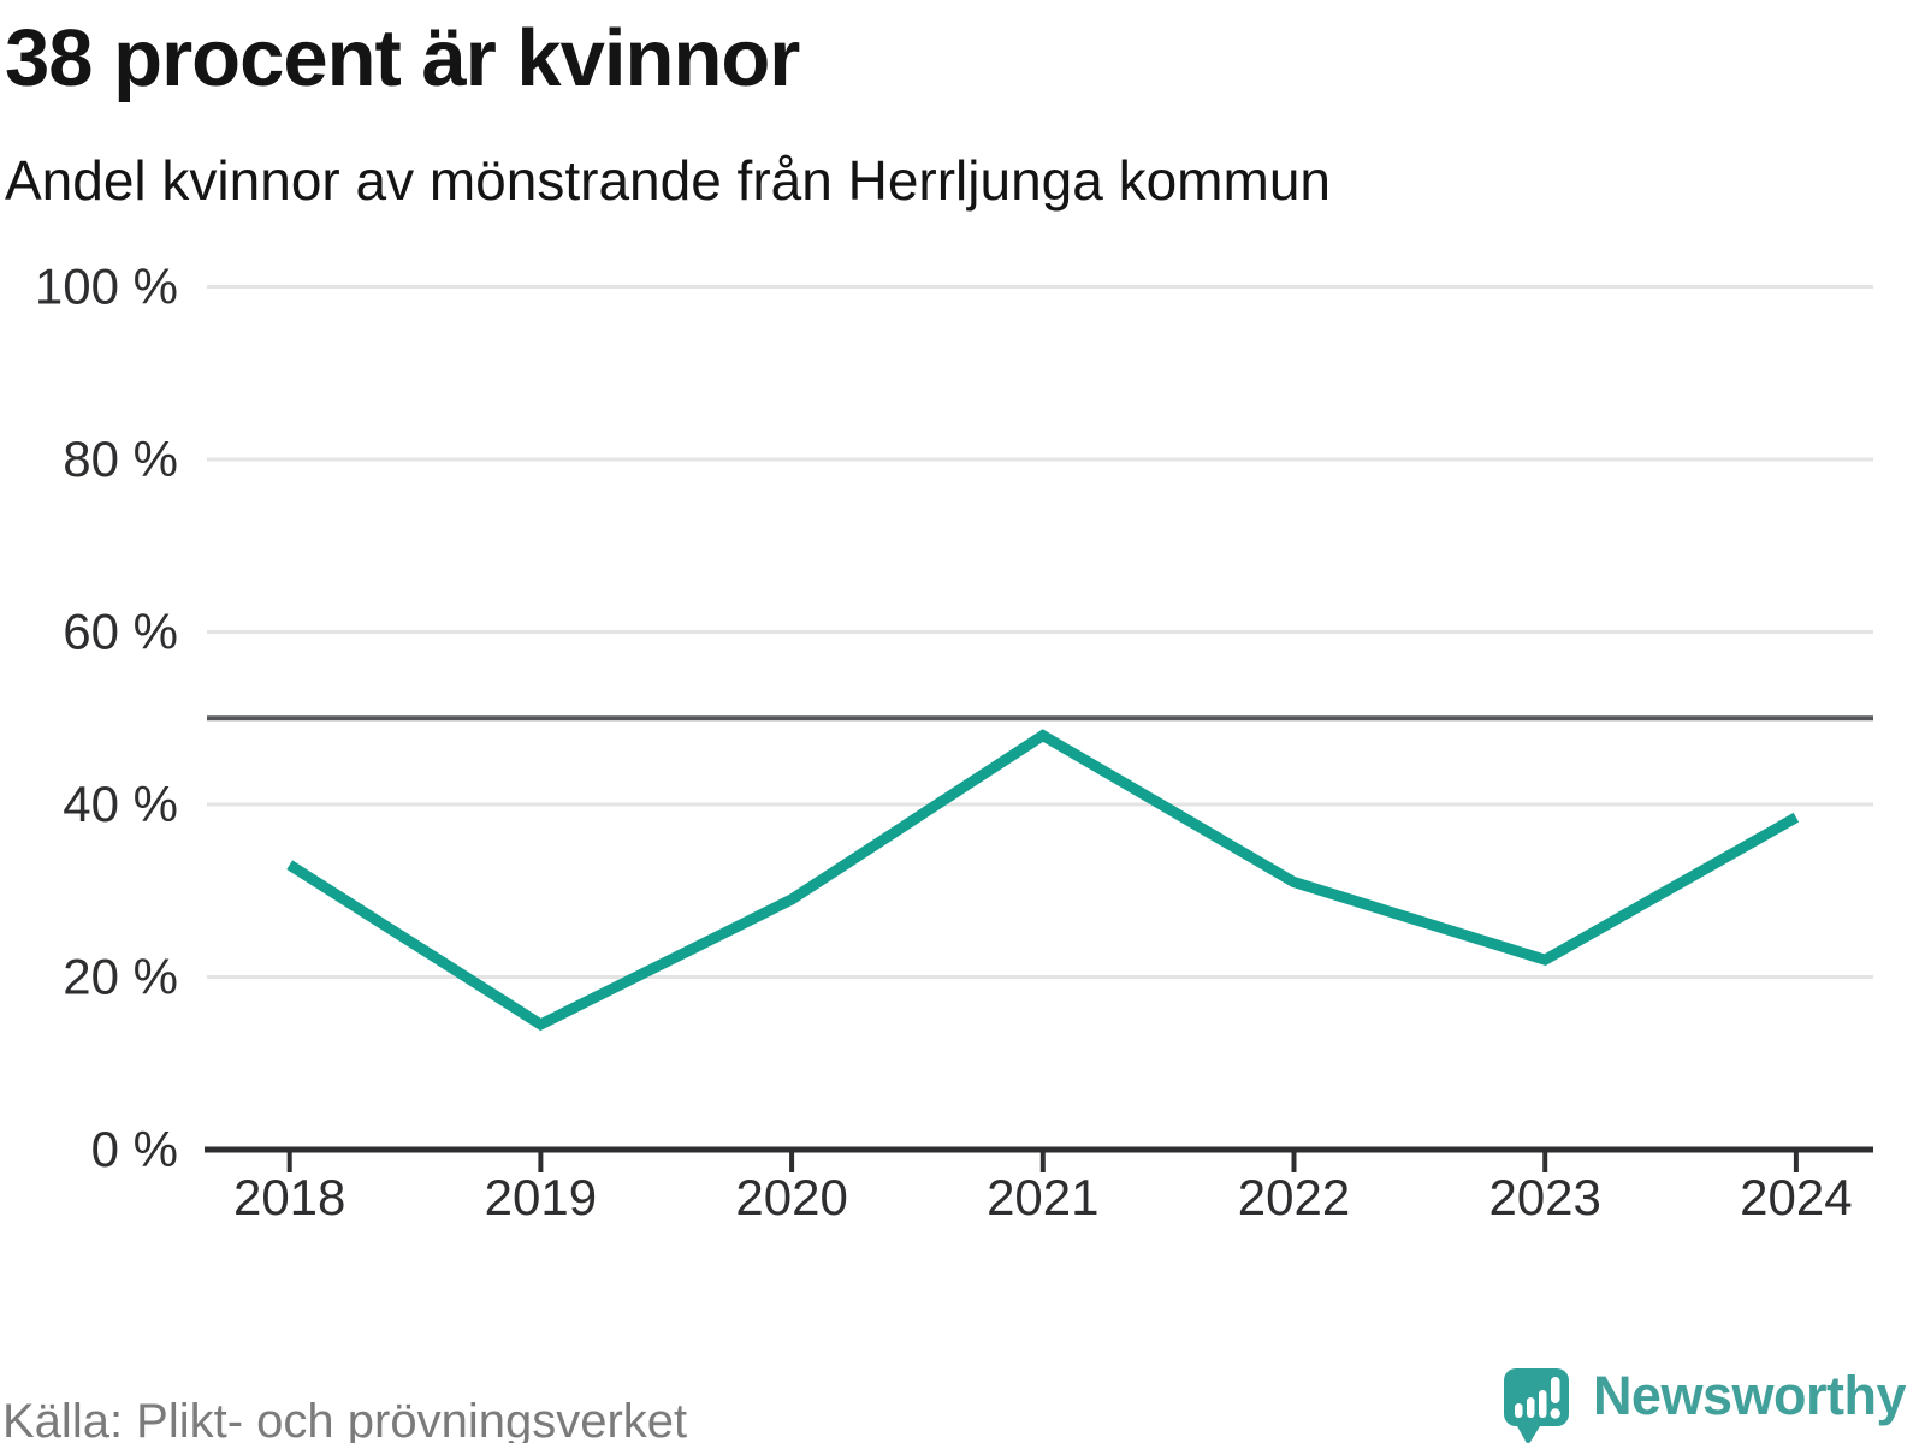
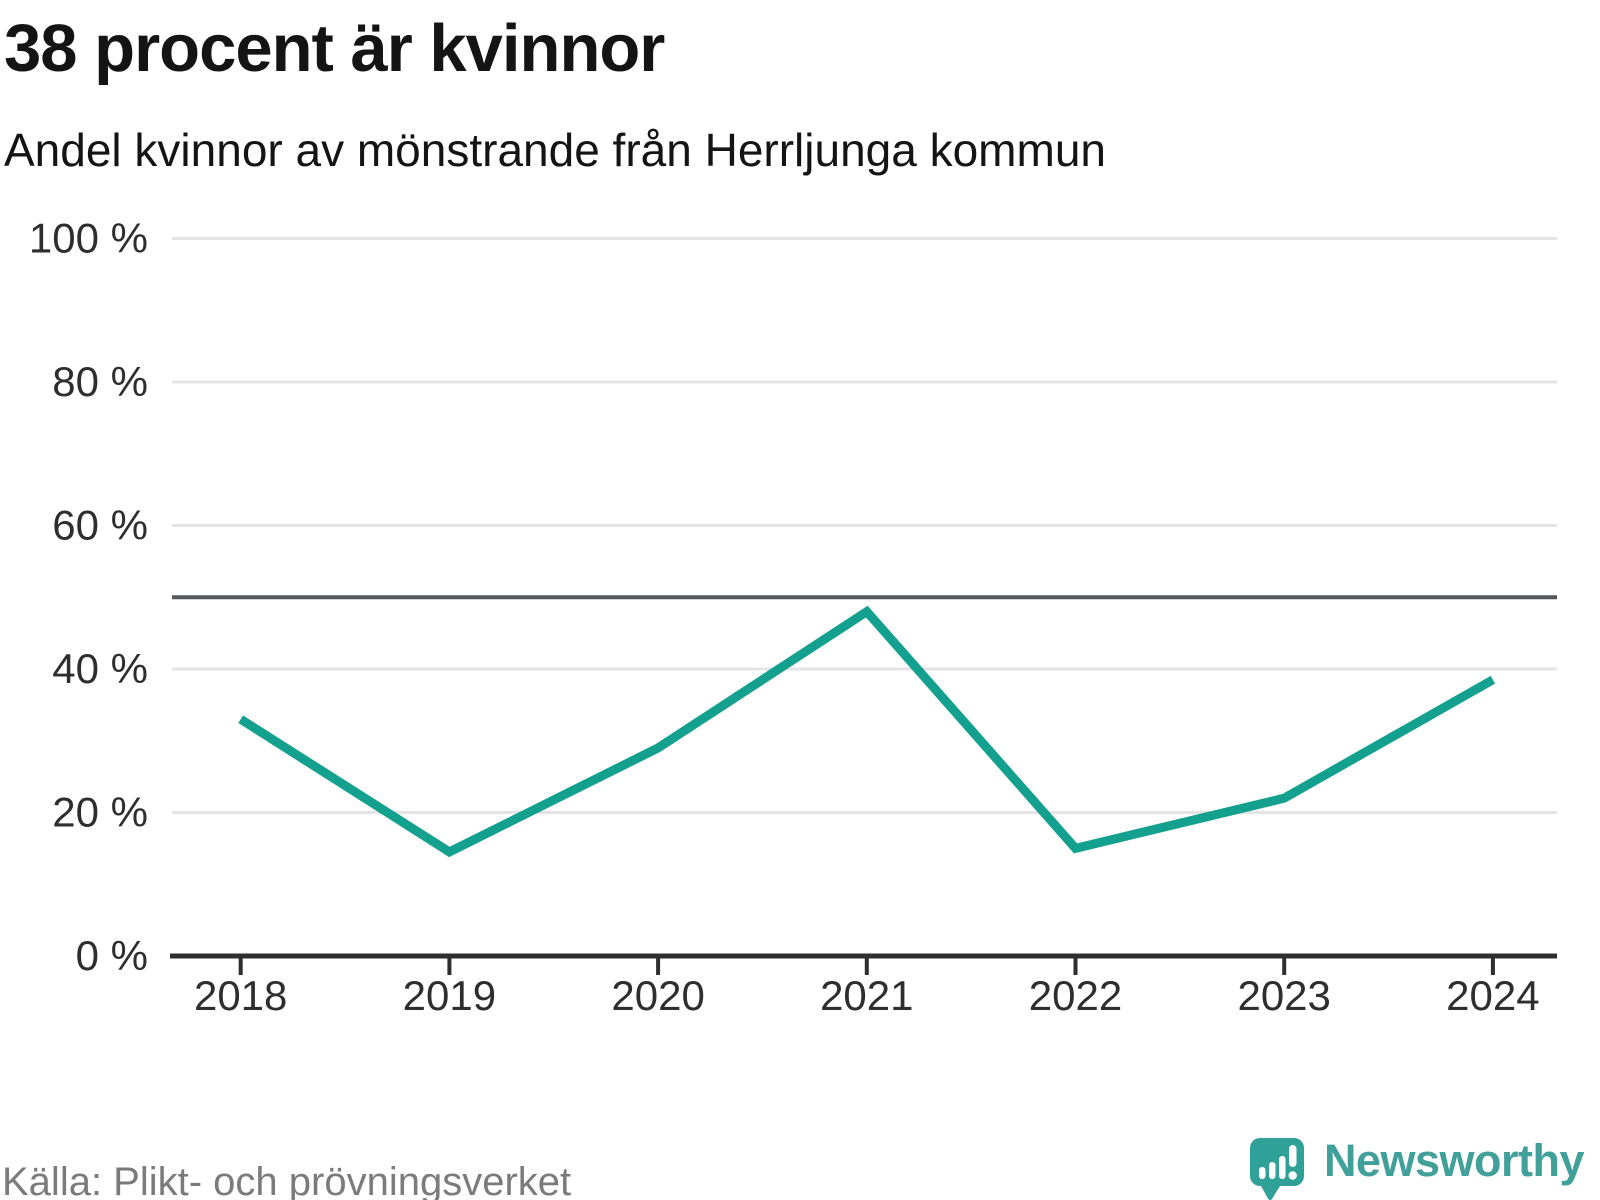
2022: 31% -> 15%
